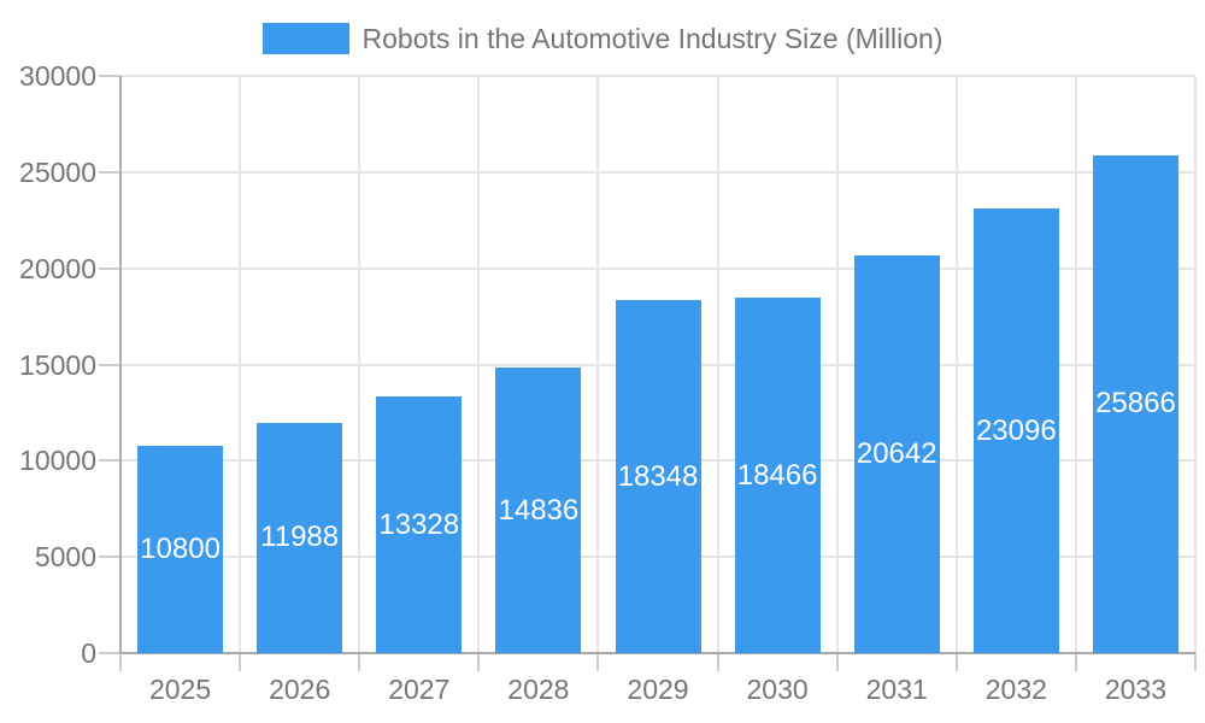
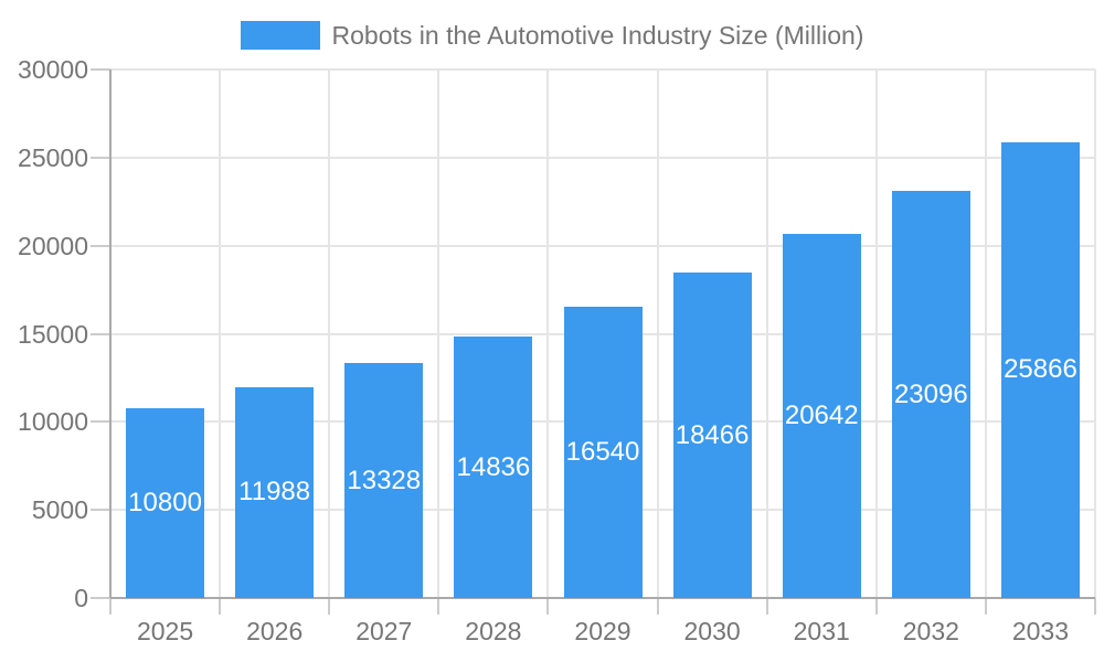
2029: 18348 -> 16540
